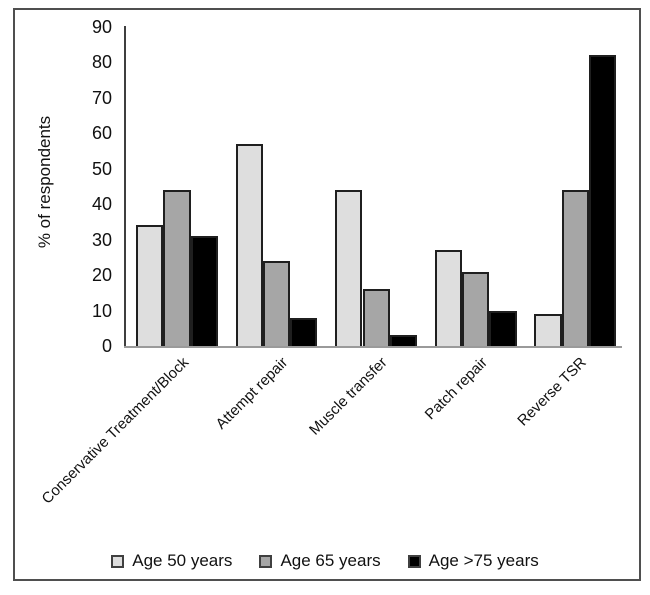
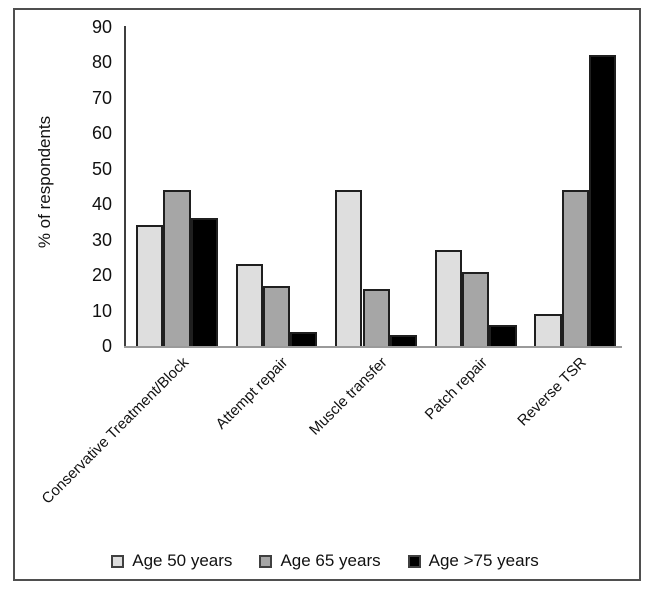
Age >75 years/Conservative Treatment/Block: 31 -> 36
Age 50 years/Attempt repair: 57 -> 23
Age 65 years/Attempt repair: 24 -> 17
Age >75 years/Attempt repair: 8 -> 4
Age >75 years/Patch repair: 10 -> 6
